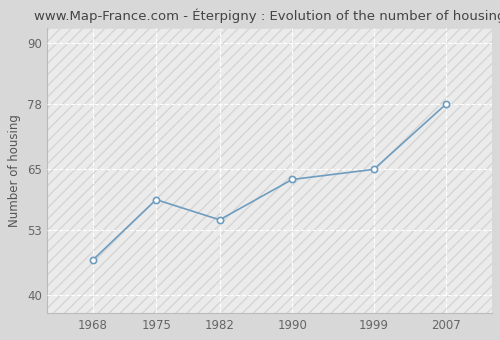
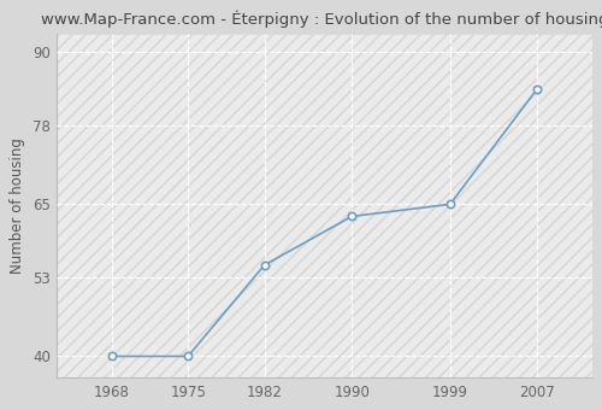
1968: 47 -> 40
1975: 59 -> 40
2007: 78 -> 84
